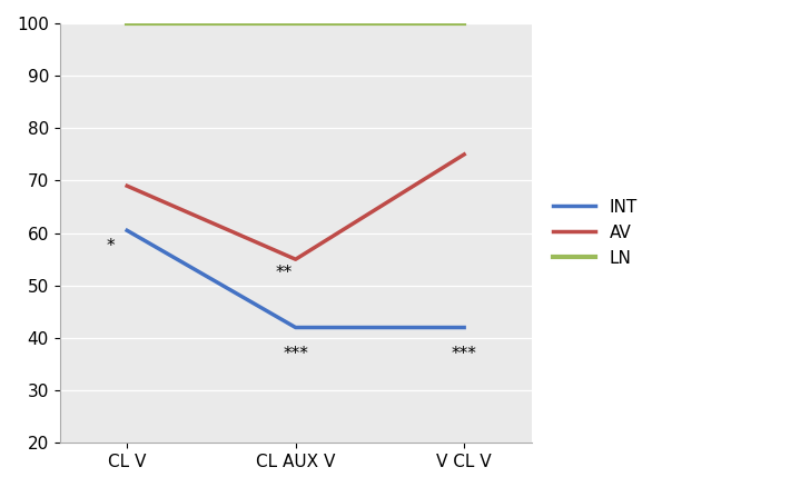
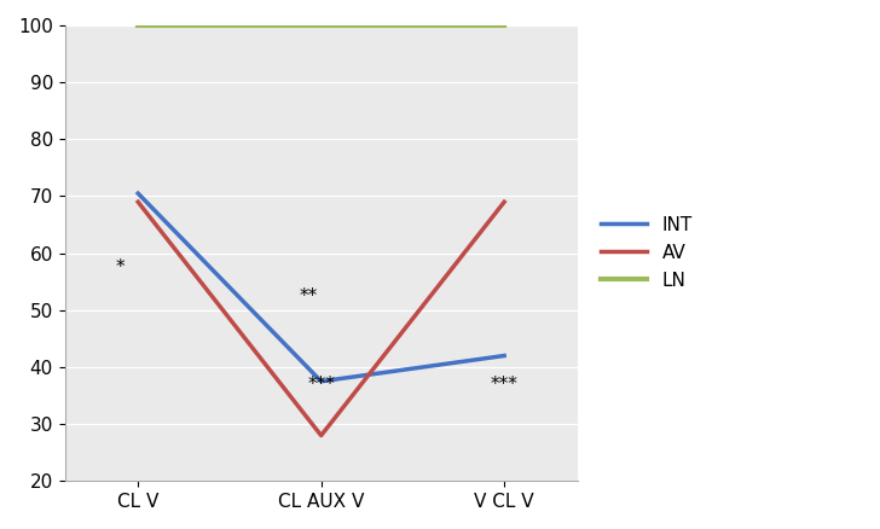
INT/CL V: 60.5 -> 70.5
INT/CL AUX V: 42.0 -> 37.5
AV/CL AUX V: 55 -> 28
AV/V CL V: 75 -> 69
